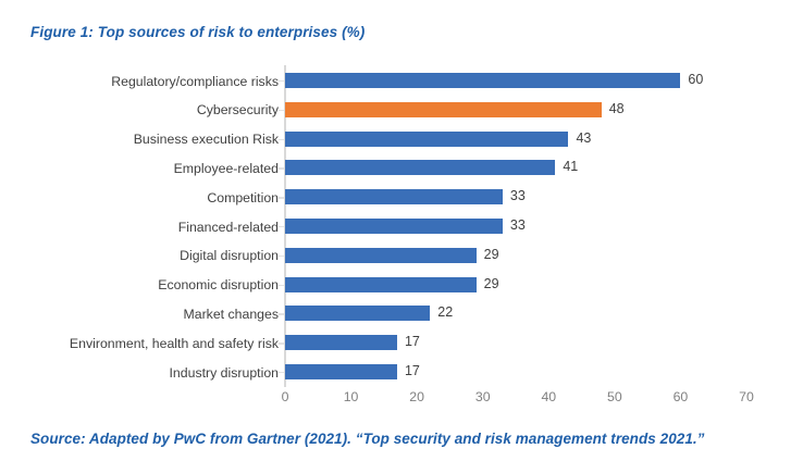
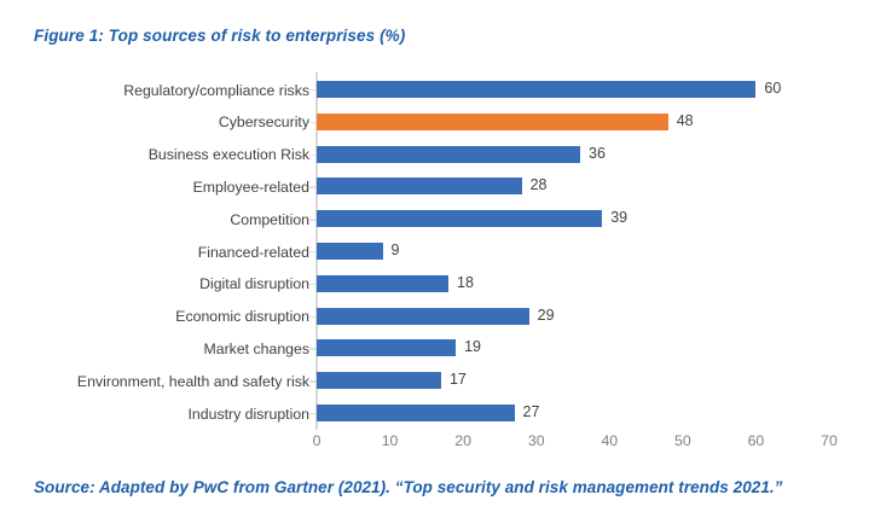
Business execution Risk: 43 -> 36
Employee-related: 41 -> 28
Competition: 33 -> 39
Financed-related: 33 -> 9
Digital disruption: 29 -> 18
Market changes: 22 -> 19
Industry disruption: 17 -> 27
